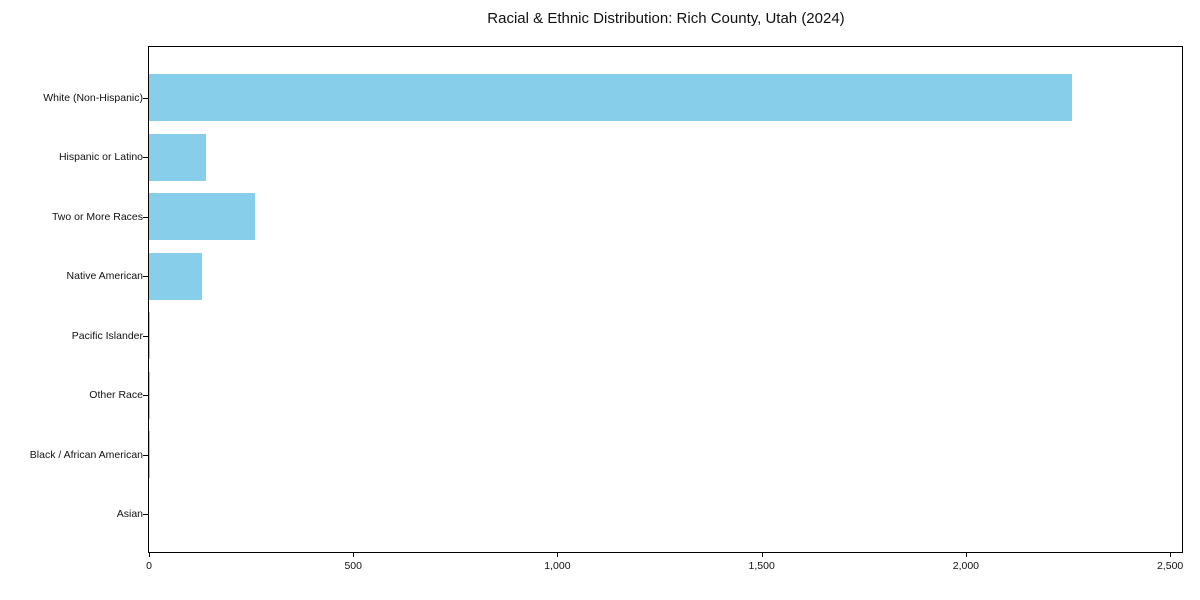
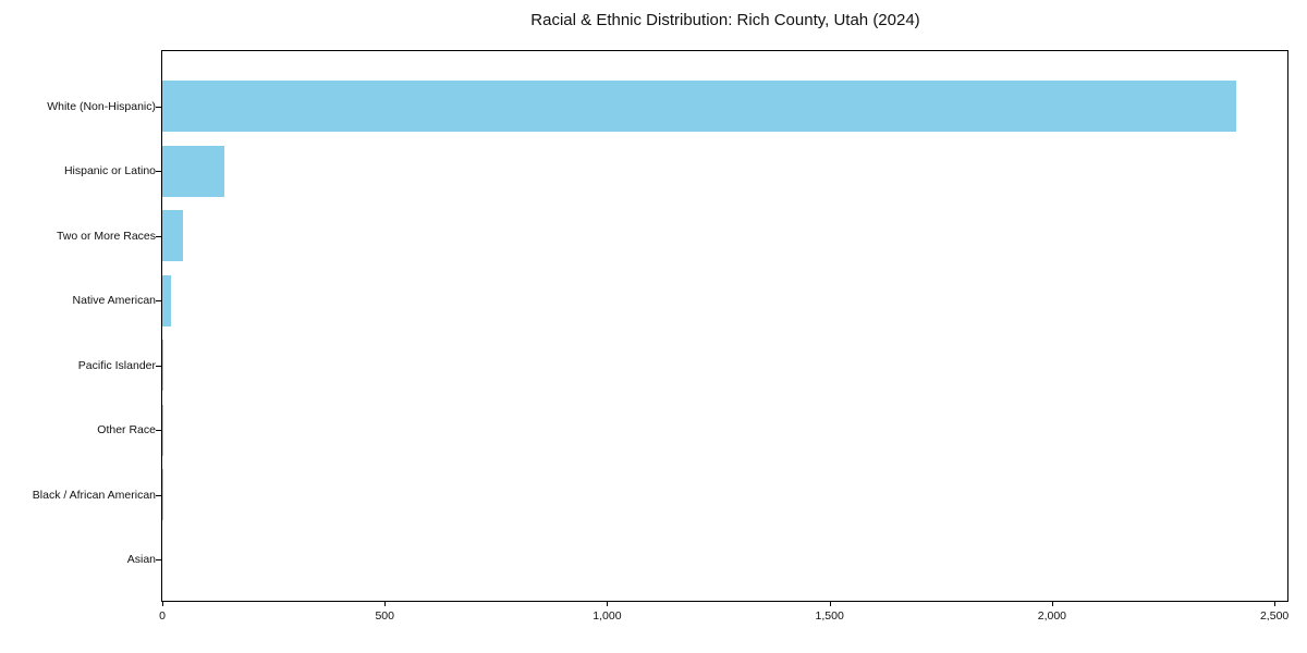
White (Non-Hispanic): 2260 -> 2420
Two or More Races: 260 -> 50
Native American: 130 -> 20
